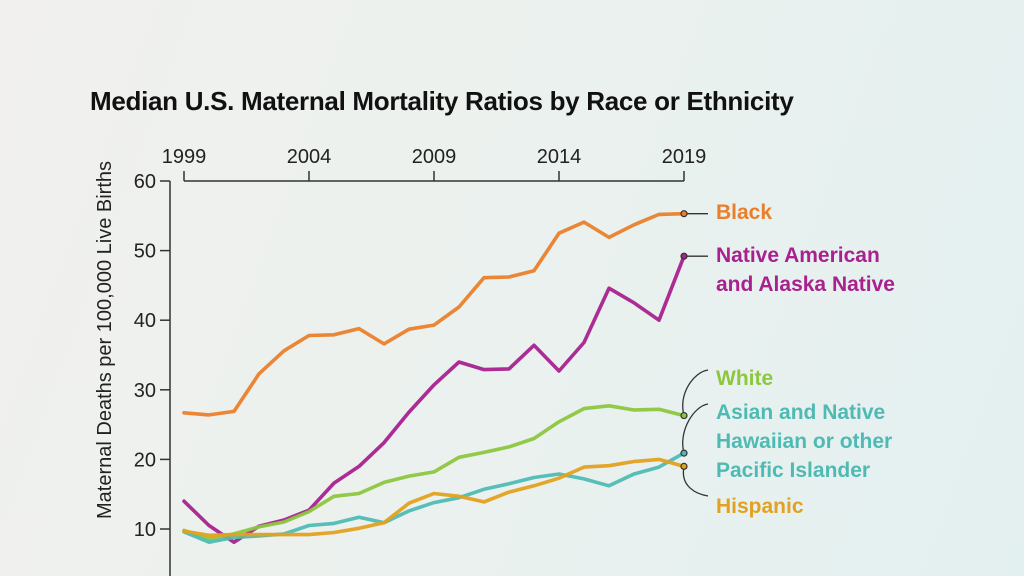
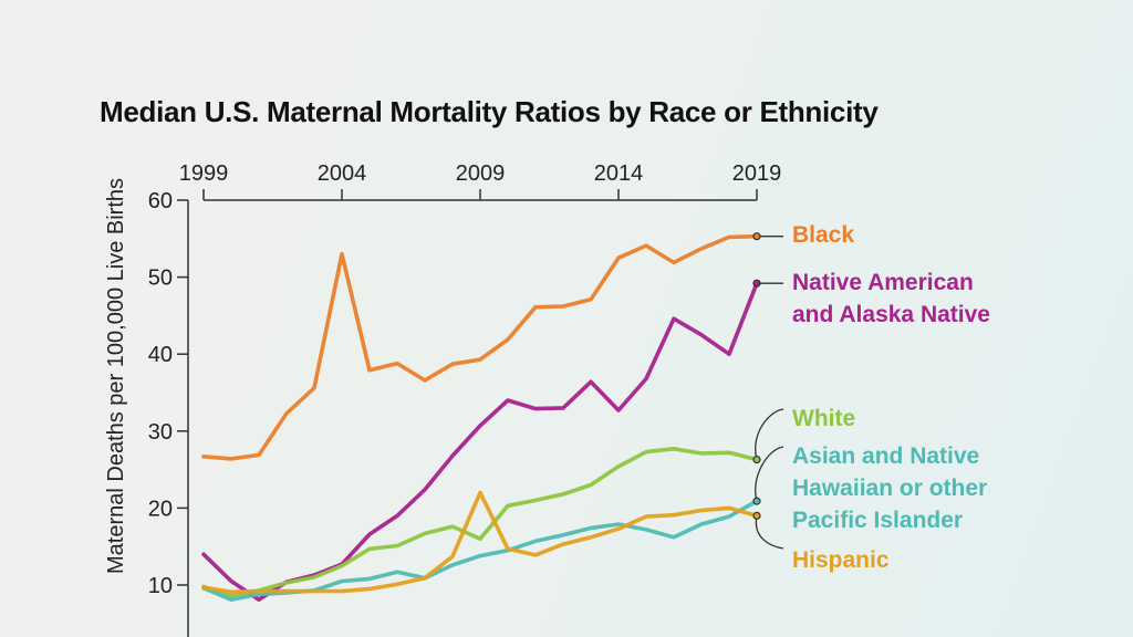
Black/2004: 38 -> 53
White/2009: 18 -> 16
Hispanic/2009: 15 -> 22
